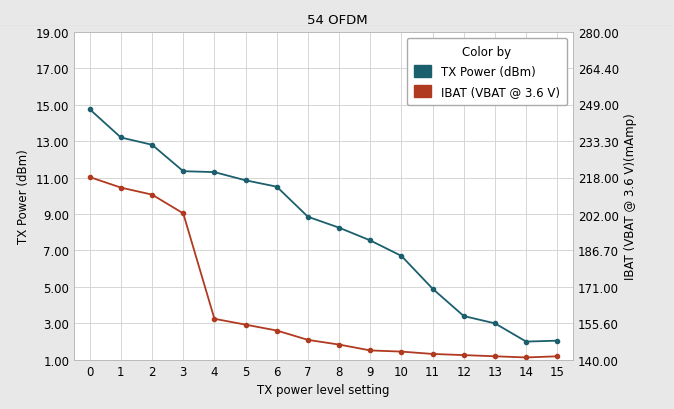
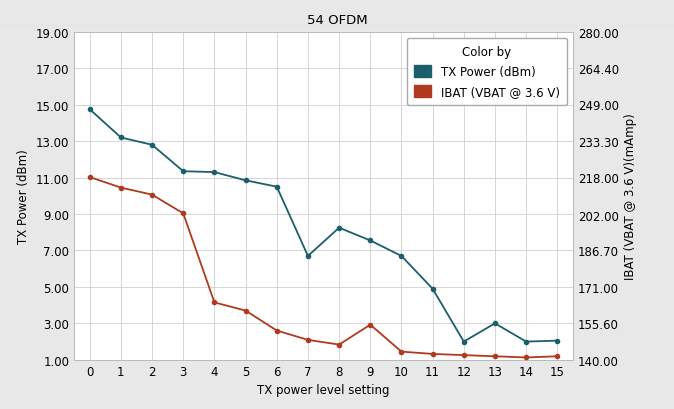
IBAT (VBAT @ 3.6 V)/4: 157.5 -> 164.5
IBAT (VBAT @ 3.6 V)/5: 155.0 -> 161.0
TX Power (dBm)/7: 8.8 -> 6.7
IBAT (VBAT @ 3.6 V)/9: 144.0 -> 155.0
TX Power (dBm)/12: 3.4 -> 2.0
